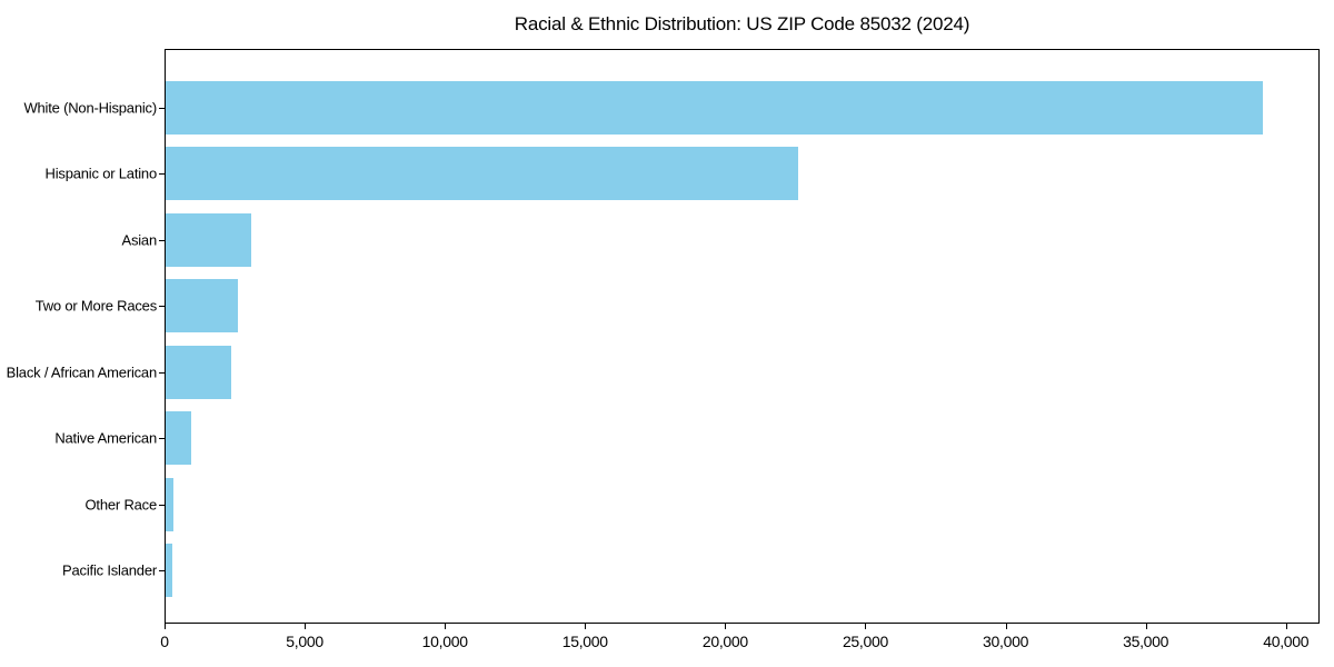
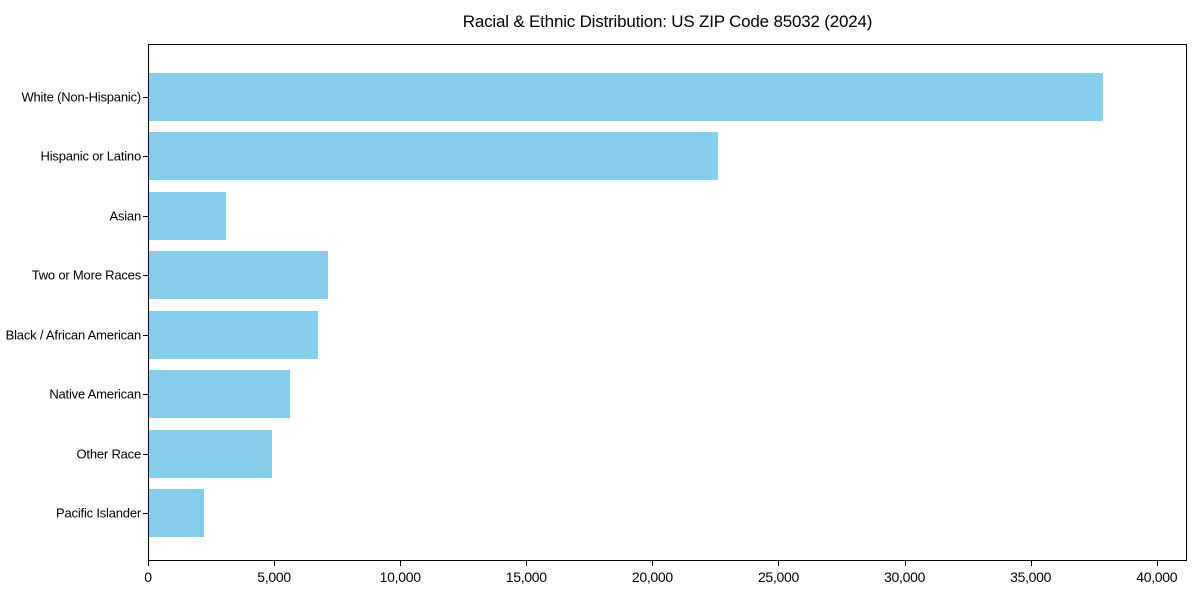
White (Non-Hispanic): 39200 -> 37900
Two or More Races: 2600 -> 7100
Black / African American: 2300 -> 6700
Native American: 900 -> 5600
Other Race: 300 -> 4900
Pacific Islander: 200 -> 2200
